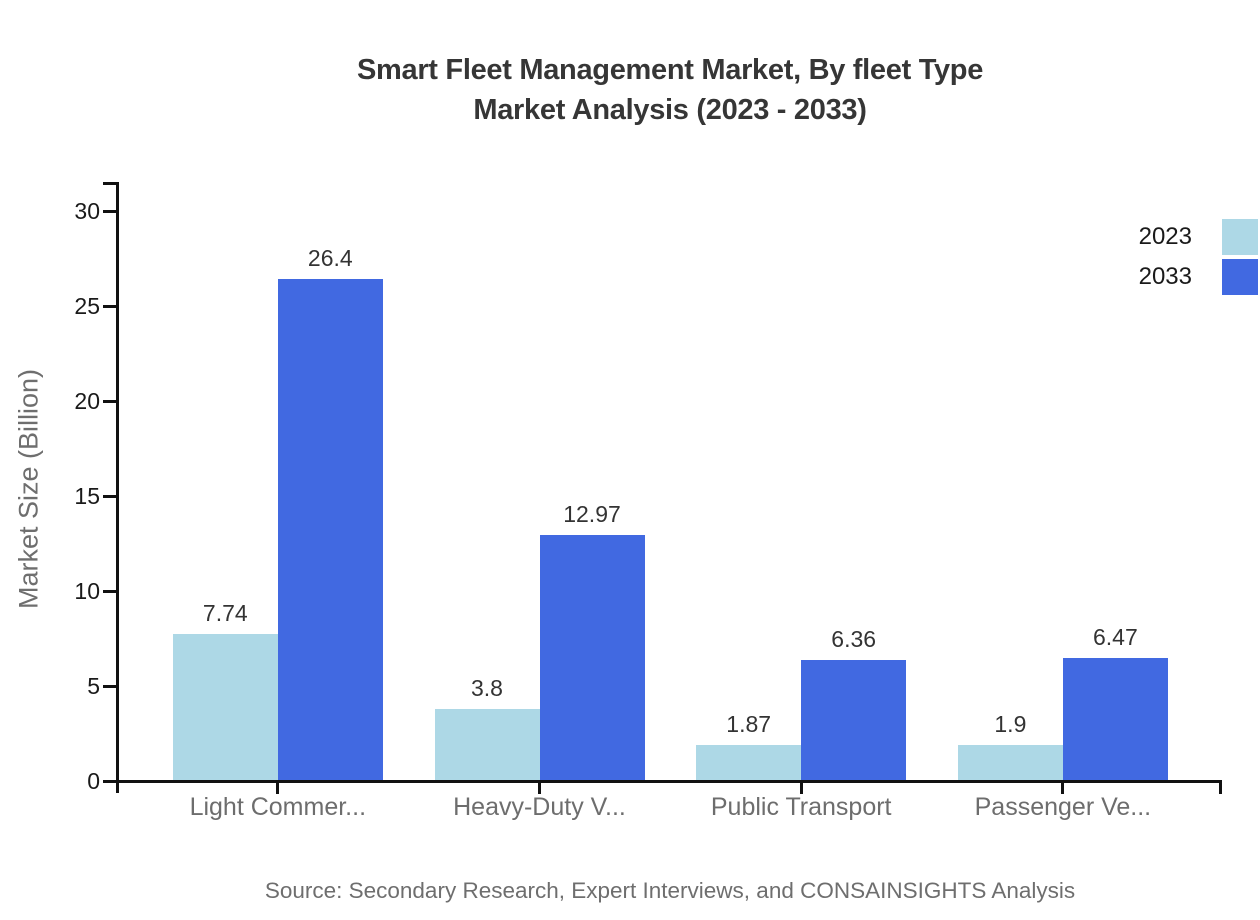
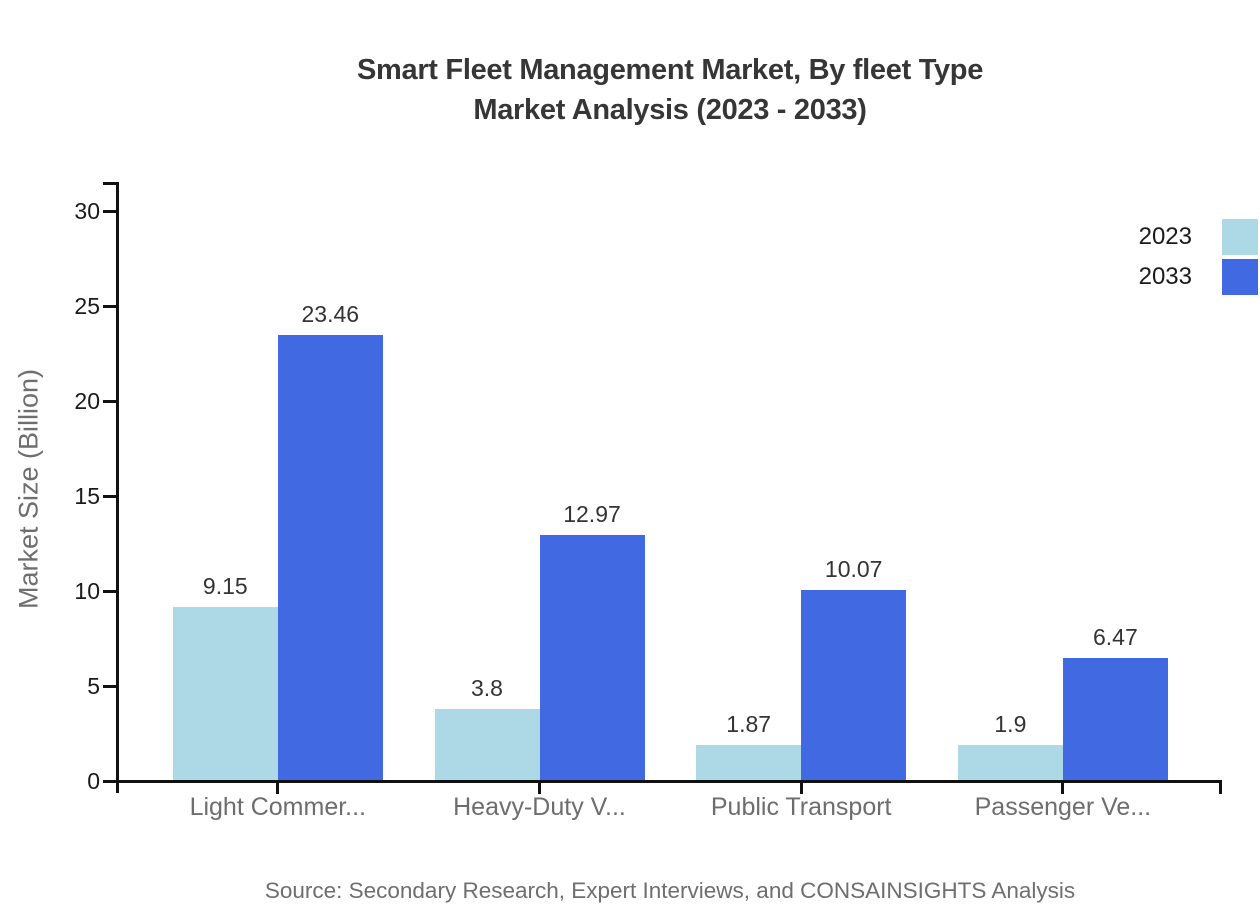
2023/Light Commer...: 7.74 -> 9.15
2033/Light Commer...: 26.4 -> 23.46
2033/Public Transport: 6.36 -> 10.07
